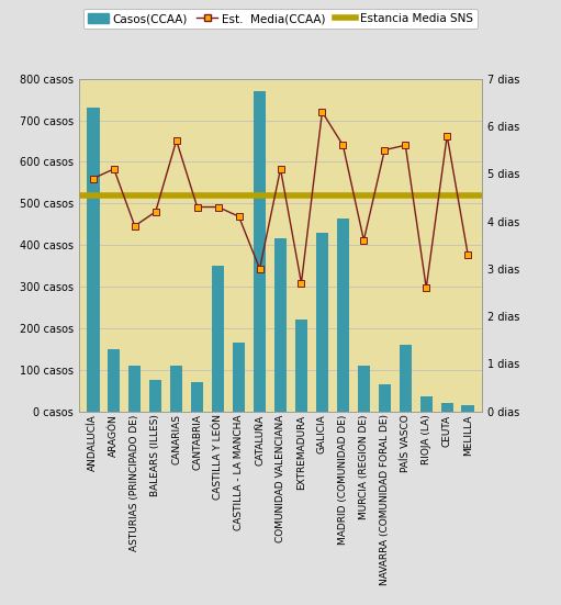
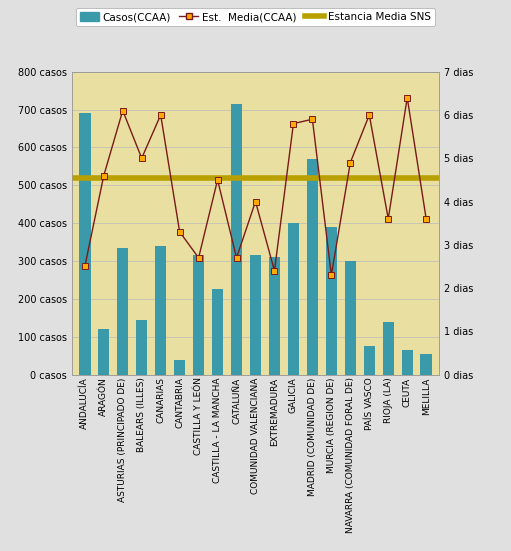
Casos(CCAA)/ANDALUCÍA: 730 casos -> 690 casos
Est. Media(CCAA)/ANDALUCÍA: 4.9 dias -> 2.5 dias
Casos(CCAA)/ARAGÓN: 150 casos -> 120 casos
Est. Media(CCAA)/ARAGÓN: 5.1 dias -> 4.6 dias
Casos(CCAA)/ASTURIAS (PRINCIPADO DE): 110 casos -> 335 casos
Est. Media(CCAA)/ASTURIAS (PRINCIPADO DE): 3.9 dias -> 6.1 dias
Casos(CCAA)/BALEARS (ILLES): 75 casos -> 145 casos
Est. Media(CCAA)/BALEARS (ILLES): 4.2 dias -> 5.0 dias
Casos(CCAA)/CANARIAS: 110 casos -> 340 casos
Est. Media(CCAA)/CANARIAS: 5.7 dias -> 6.0 dias
Casos(CCAA)/CANTABRIA: 70 casos -> 40 casos
Est. Media(CCAA)/CANTABRIA: 4.3 dias -> 3.3 dias
Casos(CCAA)/CASTILLA Y LEÓN: 350 casos -> 315 casos
Est. Media(CCAA)/CASTILLA Y LEÓN: 4.3 dias -> 2.7 dias
Casos(CCAA)/CASTILLA - LA MANCHA: 165 casos -> 225 casos
Est. Media(CCAA)/CASTILLA - LA MANCHA: 4.1 dias -> 4.5 dias
Casos(CCAA)/CATALUÑA: 770 casos -> 715 casos
Est. Media(CCAA)/CATALUÑA: 3.0 dias -> 2.7 dias
Casos(CCAA)/COMUNIDAD VALENCIANA: 415 casos -> 315 casos
Est. Media(CCAA)/COMUNIDAD VALENCIANA: 5.1 dias -> 4.0 dias
Casos(CCAA)/EXTREMADURA: 220 casos -> 310 casos
Est. Media(CCAA)/EXTREMADURA: 2.7 dias -> 2.4 dias
Casos(CCAA)/GALICIA: 430 casos -> 400 casos
Est. Media(CCAA)/GALICIA: 6.3 dias -> 5.8 dias
Casos(CCAA)/MADRID (COMUNIDAD DE): 465 casos -> 570 casos
Est. Media(CCAA)/MADRID (COMUNIDAD DE): 5.6 dias -> 5.9 dias
Casos(CCAA)/MURCIA (REGION DE): 110 casos -> 390 casos
Est. Media(CCAA)/MURCIA (REGION DE): 3.6 dias -> 2.3 dias
Casos(CCAA)/NAVARRA (COMUNIDAD FORAL DE): 65 casos -> 300 casos
Est. Media(CCAA)/NAVARRA (COMUNIDAD FORAL DE): 5.5 dias -> 4.9 dias
Casos(CCAA)/PAÍS VASCO: 160 casos -> 75 casos
Est. Media(CCAA)/PAÍS VASCO: 5.6 dias -> 6.0 dias
Casos(CCAA)/RIOJA (LA): 35 casos -> 140 casos
Est. Media(CCAA)/RIOJA (LA): 2.6 dias -> 3.6 dias
Casos(CCAA)/CEUTA: 20 casos -> 65 casos
Est. Media(CCAA)/CEUTA: 5.8 dias -> 6.4 dias
Casos(CCAA)/MELILLA: 15 casos -> 55 casos
Est. Media(CCAA)/MELILLA: 3.3 dias -> 3.6 dias
